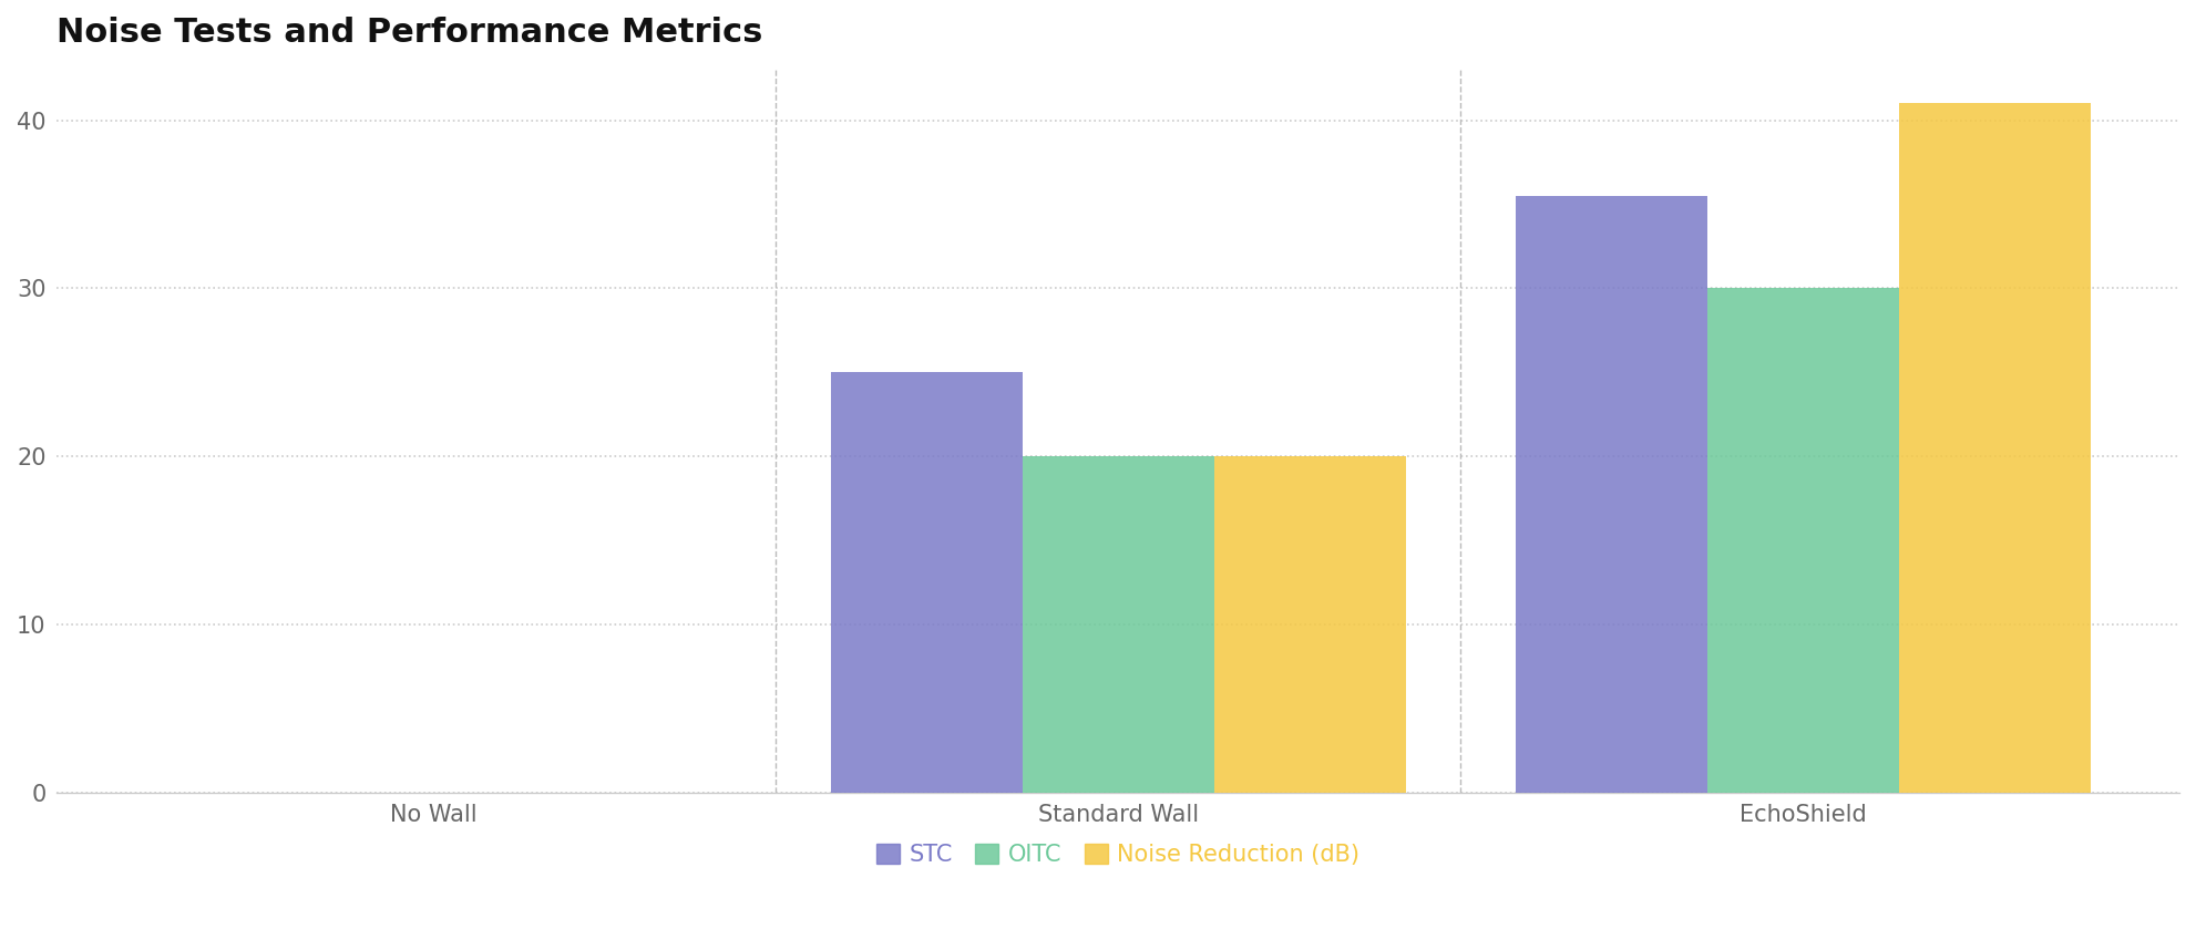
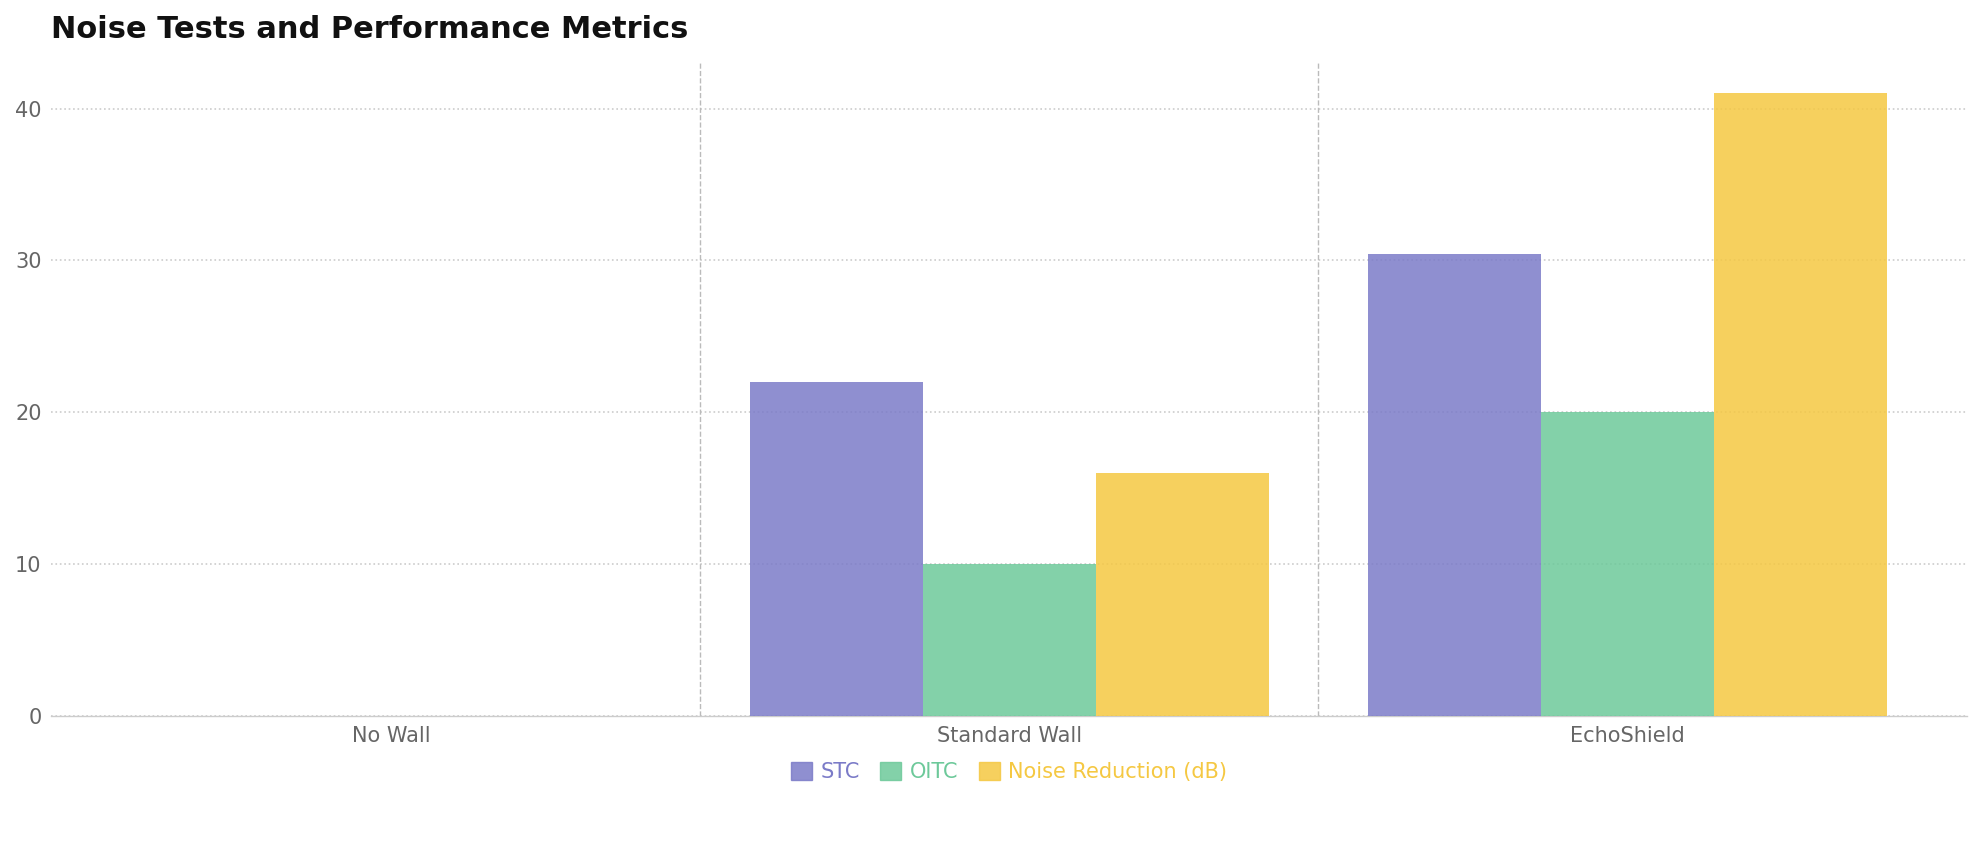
STC/Standard Wall: 25.0 -> 22.0
OITC/Standard Wall: 20 -> 10
Noise Reduction (dB)/Standard Wall: 20 -> 16
STC/EchoShield: 35.5 -> 30.4
OITC/EchoShield: 30 -> 20
